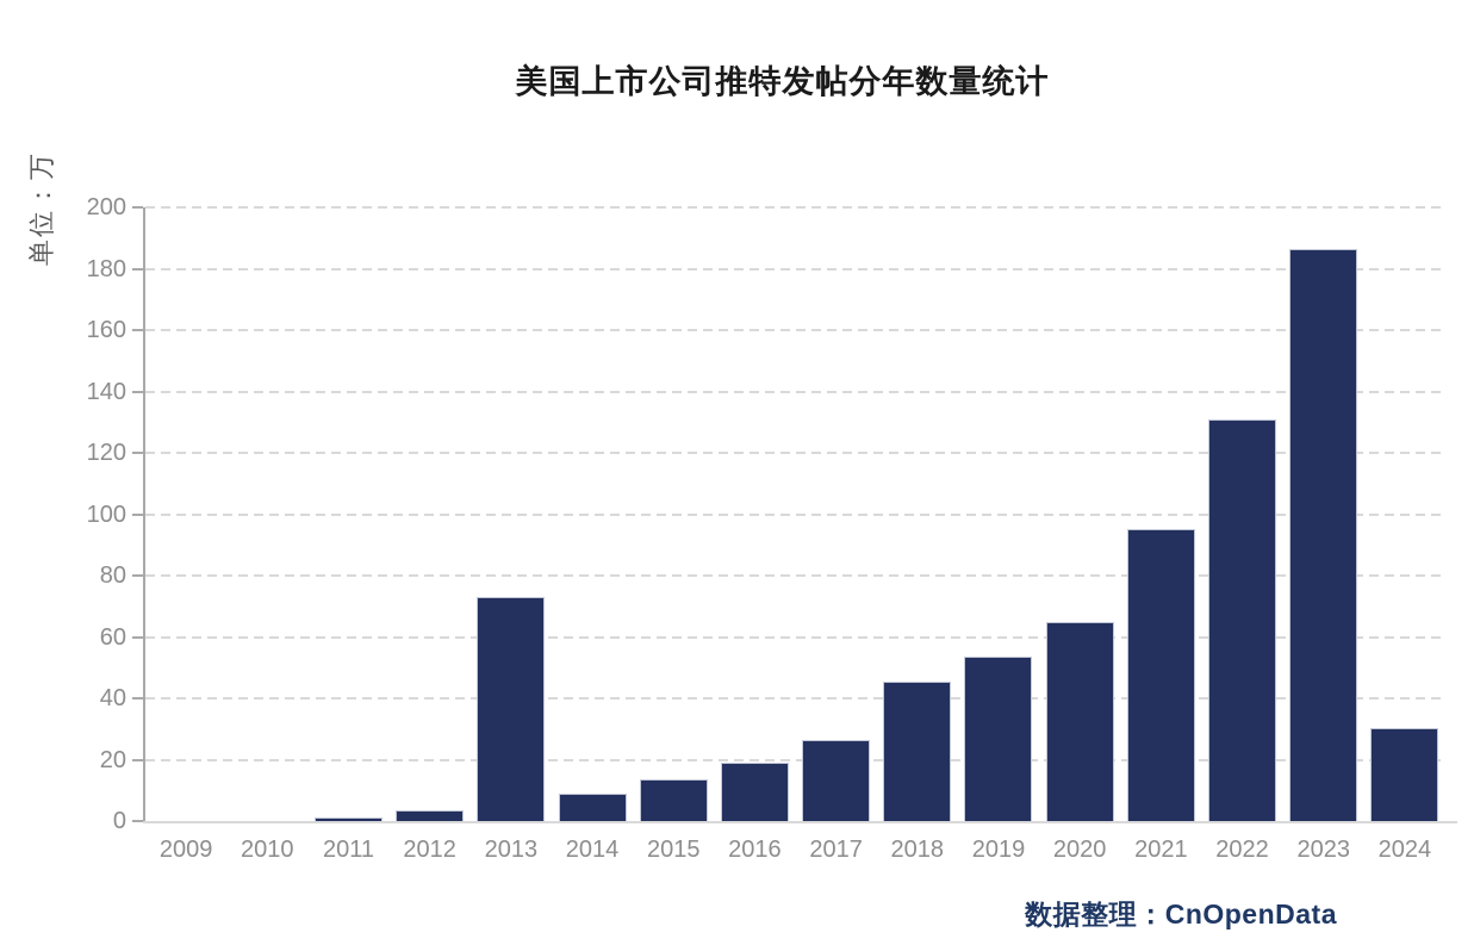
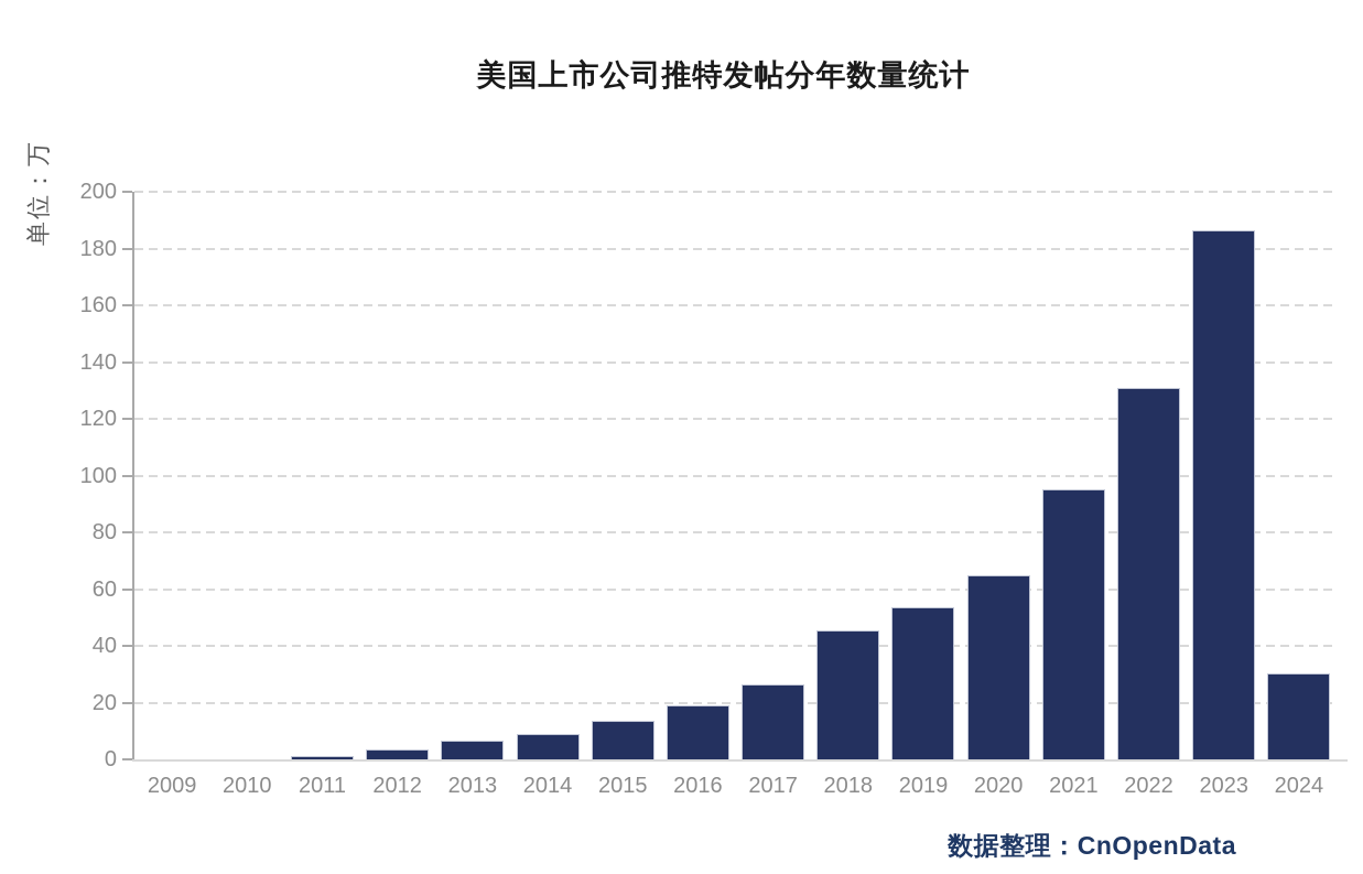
2013: 73 -> 6
